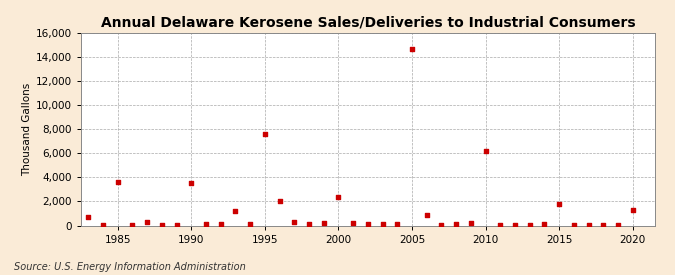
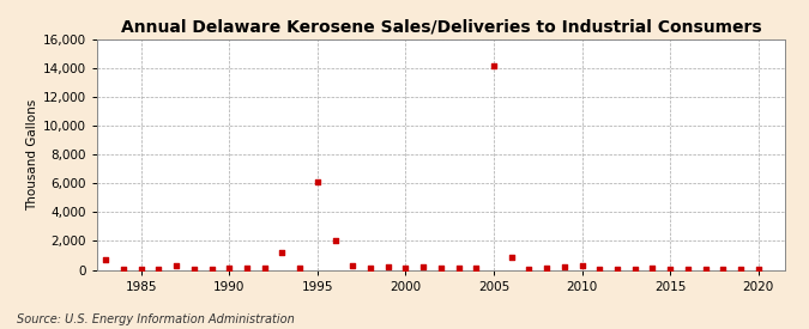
1985: 3,600 -> 0
1990: 3,500 -> 200
1995: 7,600 -> 6,100
2000: 2,400 -> 200
2005: 14,700 -> 14,200
2010: 6,200 -> 200
2015: 1,800 -> 0
2020: 1,300 -> 0
